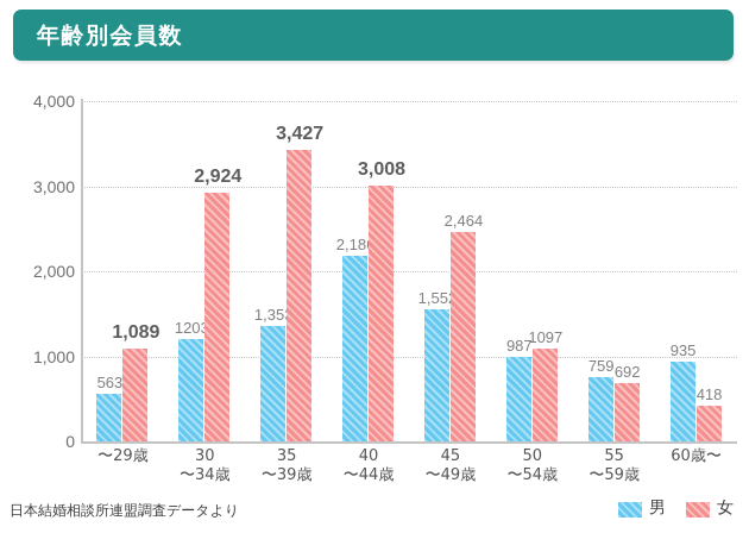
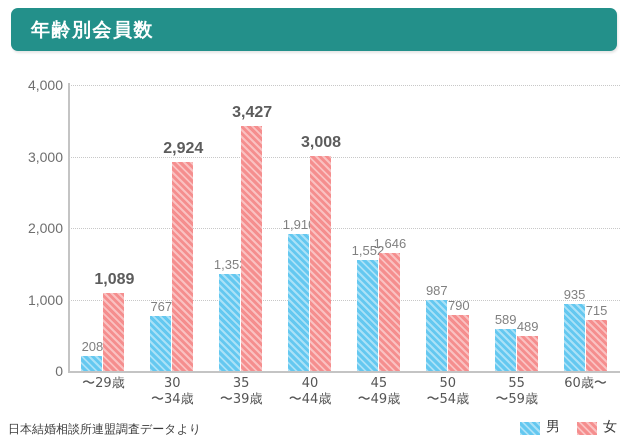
男/〜29歳: 563 -> 208
男/30 〜34歳: 1203 -> 767
男/40 〜44歳: 2,186 -> 1,910
女/45 〜49歳: 2,464 -> 1,646
女/50 〜54歳: 1097 -> 790
男/55 〜59歳: 759 -> 589
女/55 〜59歳: 692 -> 489
女/60歳〜: 418 -> 715
